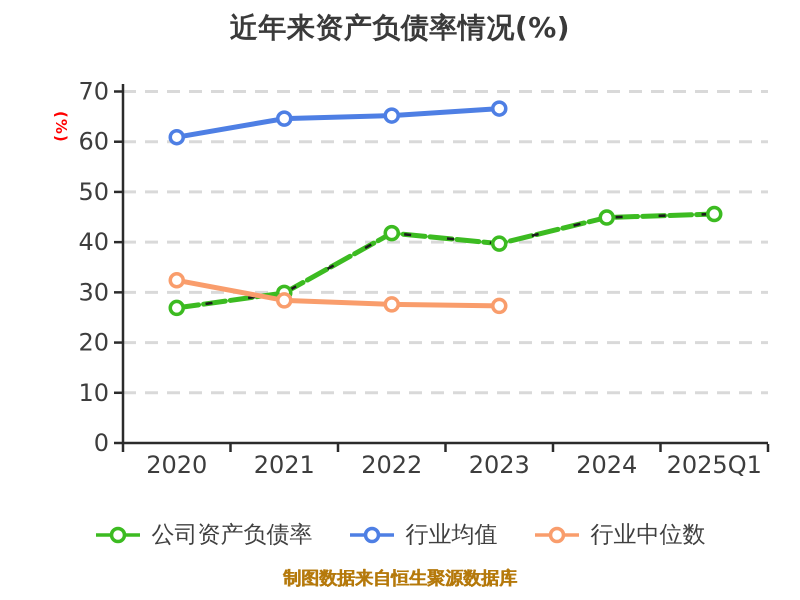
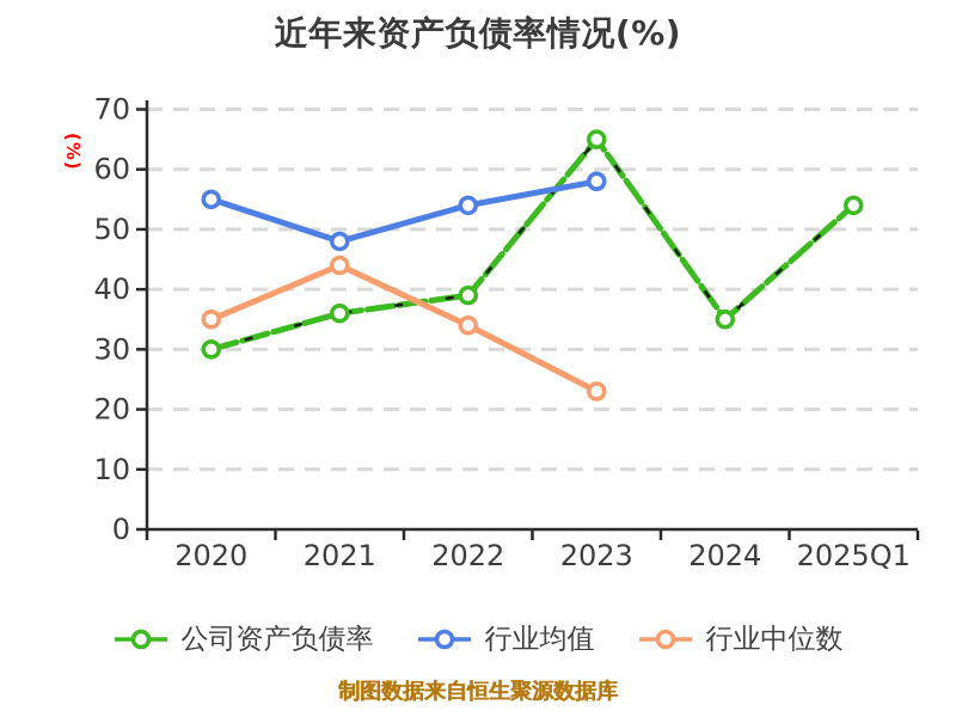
公司资产负债率/2020: 27 -> 30
行业均值/2020: 61 -> 55
行业中位数/2020: 32 -> 35
公司资产负债率/2021: 30 -> 36
行业均值/2021: 65 -> 48
行业中位数/2021: 28 -> 44
公司资产负债率/2022: 42 -> 39
行业均值/2022: 65 -> 54
行业中位数/2022: 28 -> 34
公司资产负债率/2023: 40 -> 65
行业均值/2023: 67 -> 58
行业中位数/2023: 27 -> 23
公司资产负债率/2024: 45 -> 35
公司资产负债率/2025Q1: 46 -> 54
